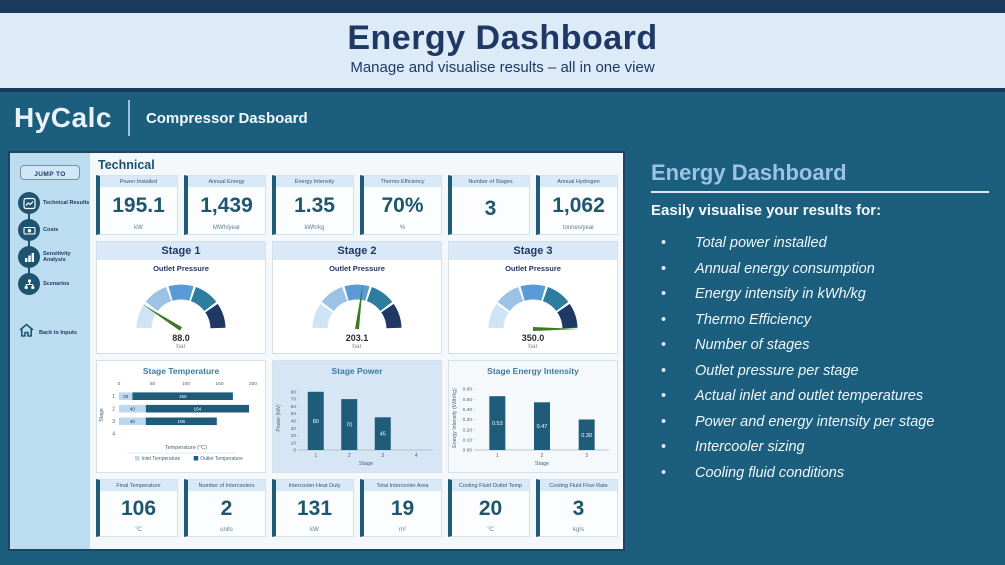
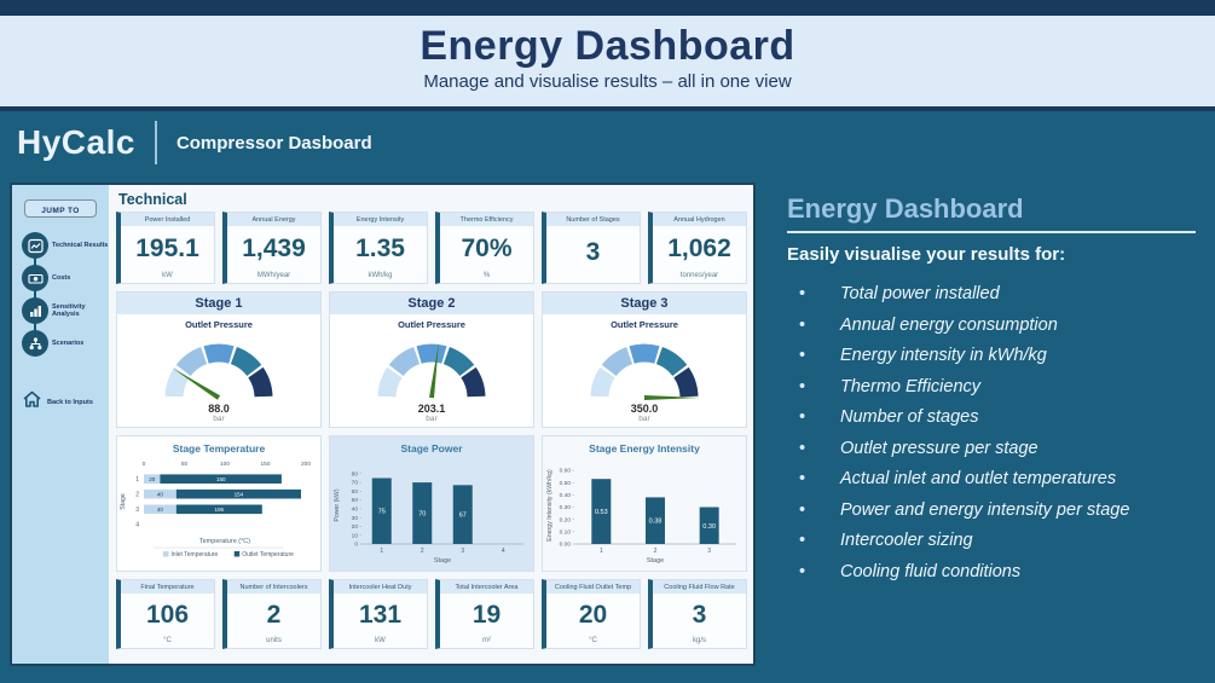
Stage Power/1: 80 -> 75
Stage Power/3: 45 -> 67
Stage Energy Intensity/2: 0.47 -> 0.38
